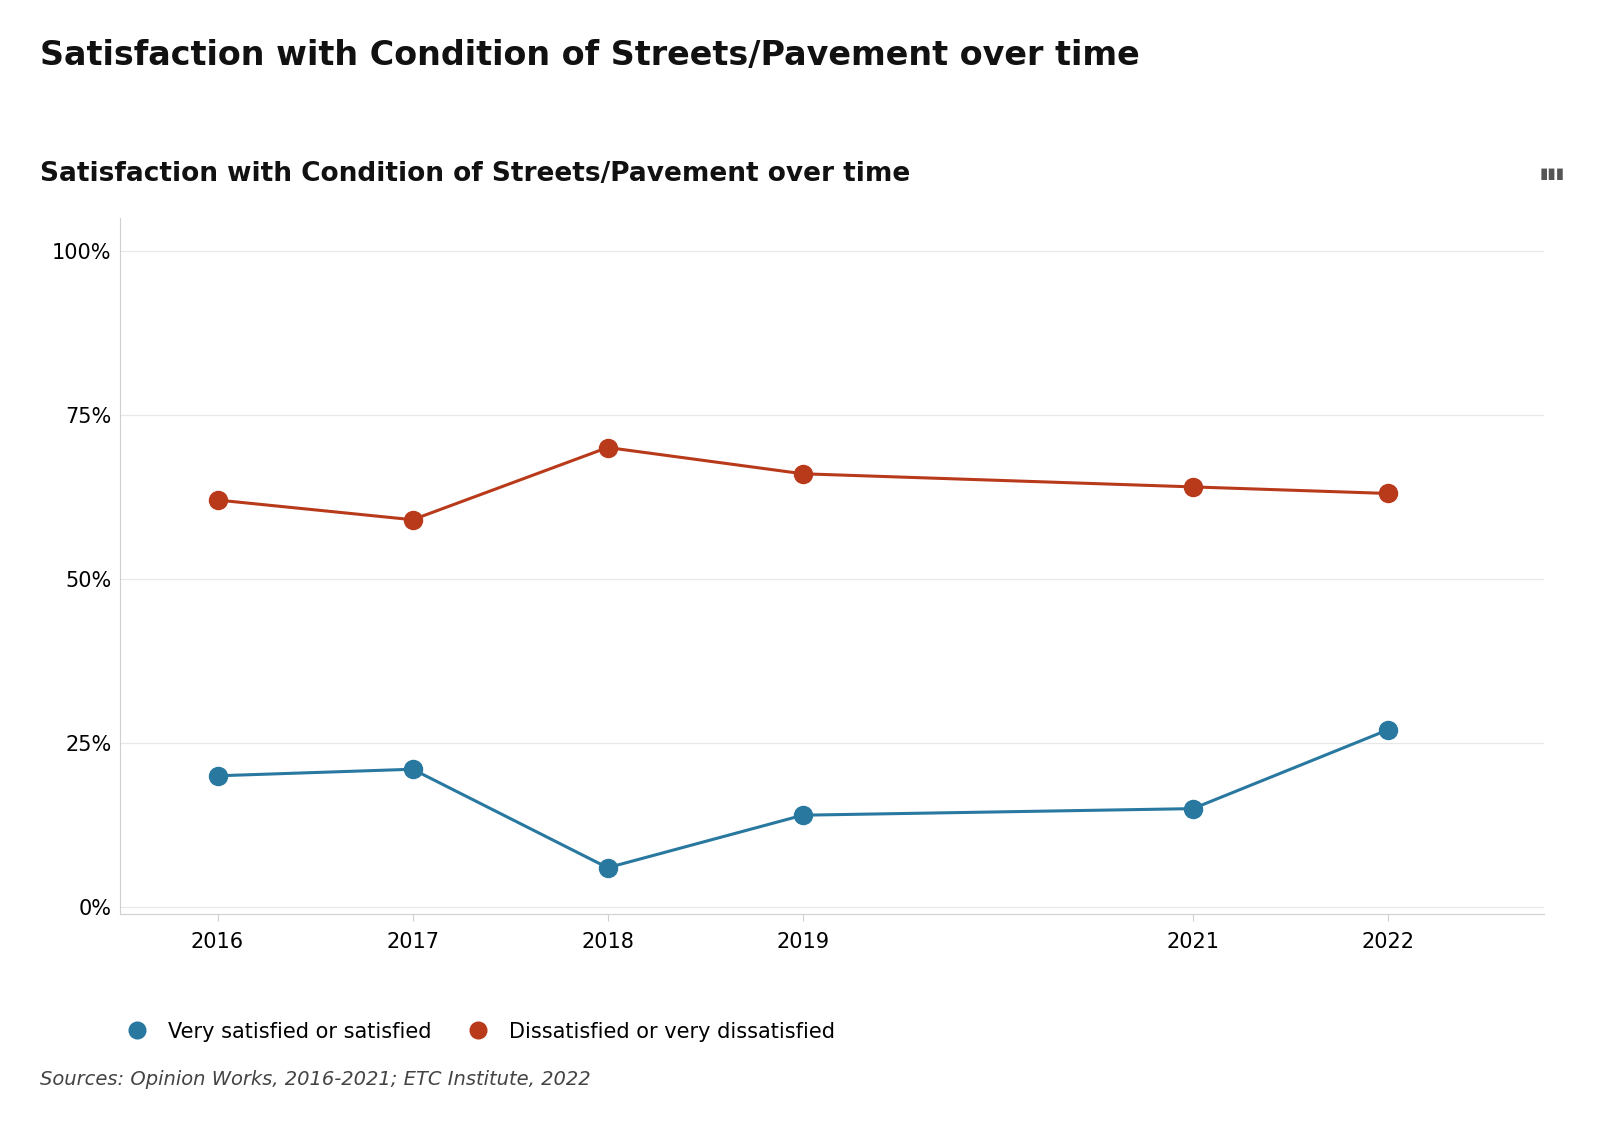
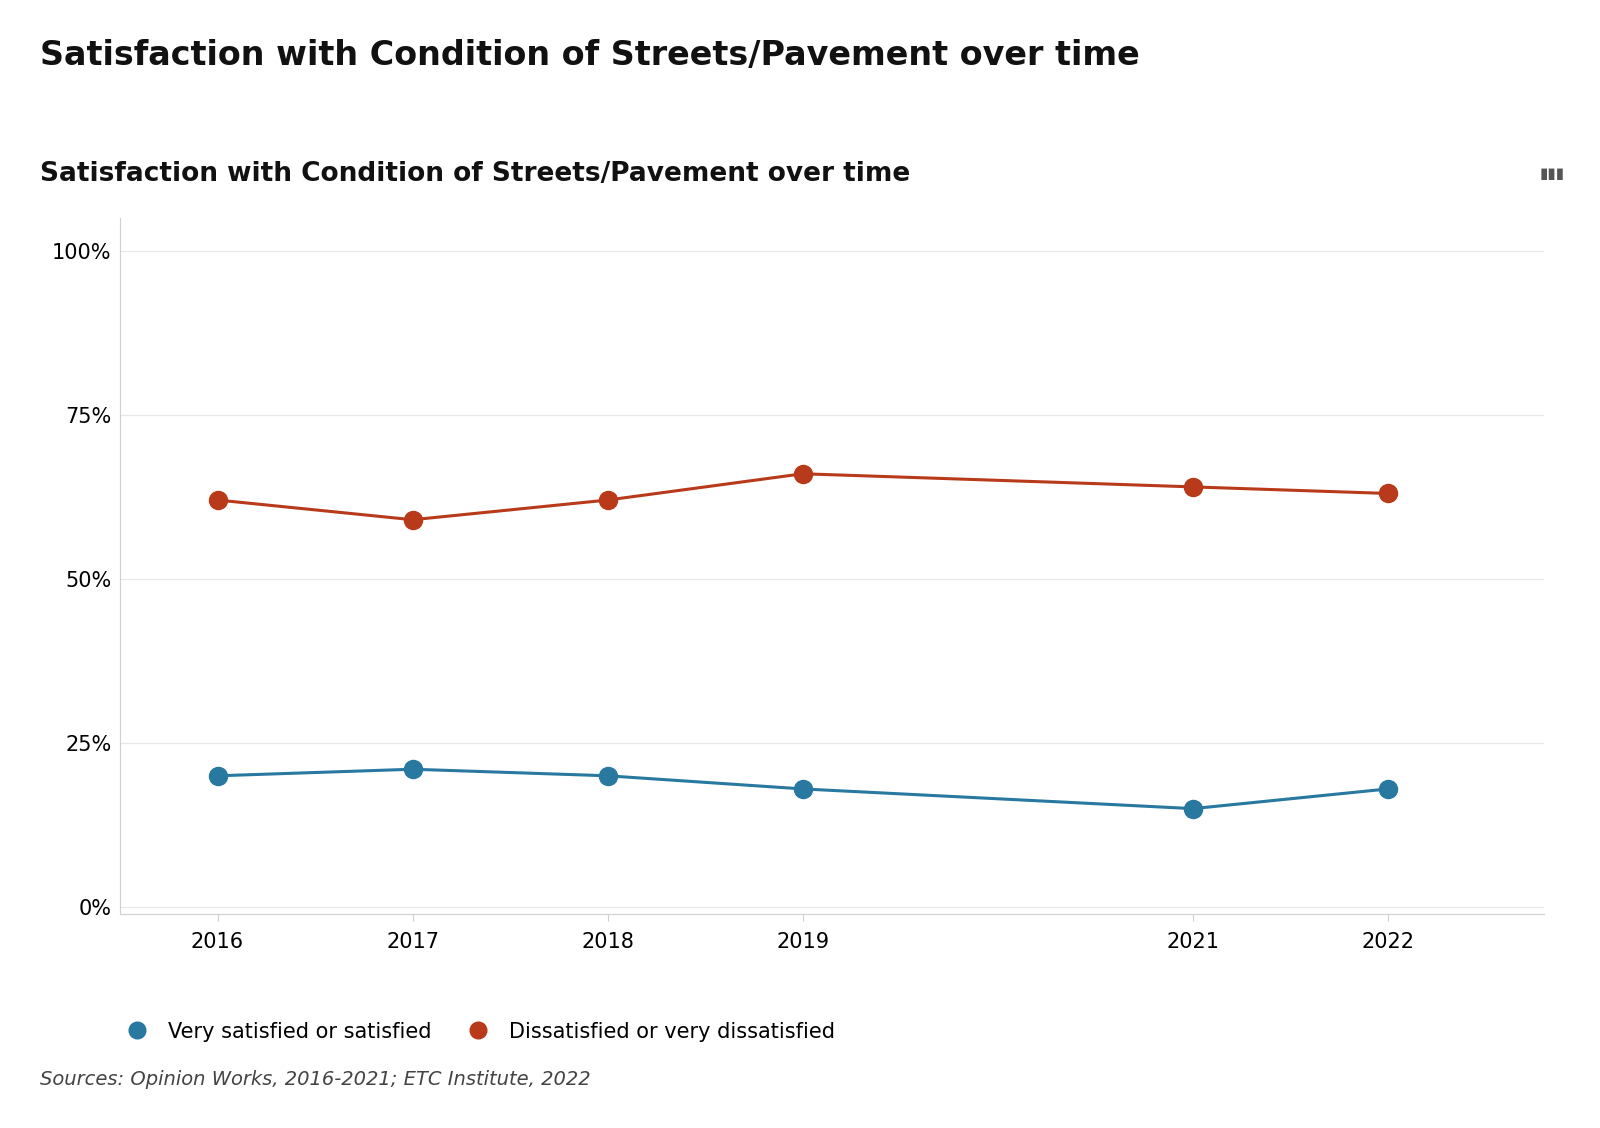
Very satisfied or satisfied/2018: 6% -> 20%
Dissatisfied or very dissatisfied/2018: 70% -> 62%
Very satisfied or satisfied/2019: 14% -> 18%
Very satisfied or satisfied/2022: 27% -> 18%
